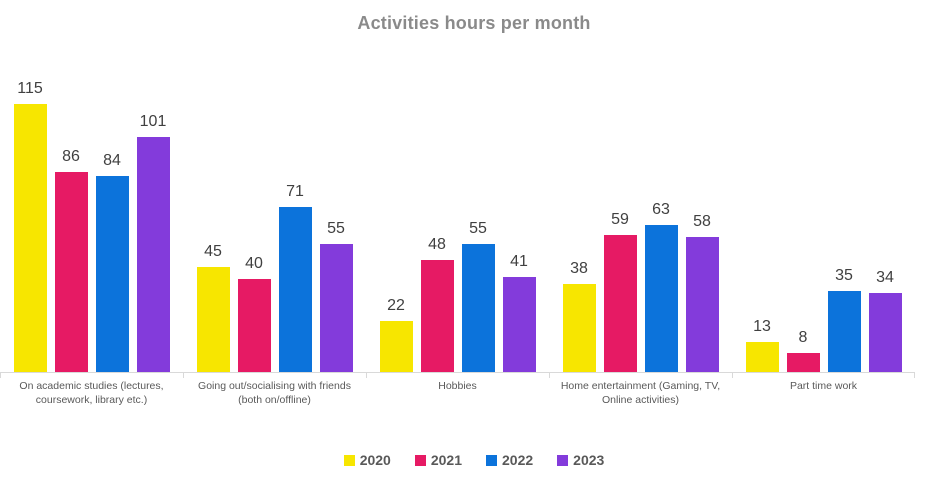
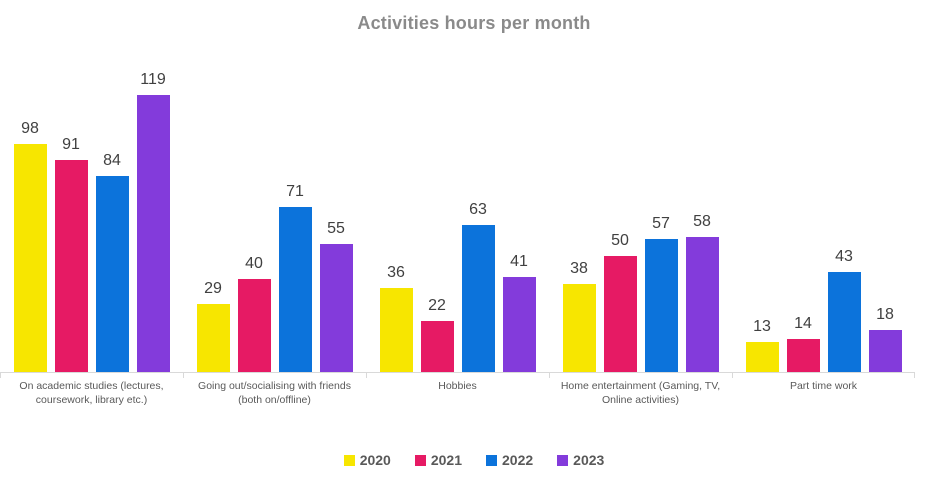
2020/On academic studies (lectures, coursework, library etc.): 115 -> 98
2021/On academic studies (lectures, coursework, library etc.): 86 -> 91
2023/On academic studies (lectures, coursework, library etc.): 101 -> 119
2020/Going out/socialising with friends (both on/offline): 45 -> 29
2020/Hobbies: 22 -> 36
2021/Hobbies: 48 -> 22
2022/Hobbies: 55 -> 63
2021/Home entertainment (Gaming, TV, Online activities): 59 -> 50
2022/Home entertainment (Gaming, TV, Online activities): 63 -> 57
2021/Part time work: 8 -> 14
2022/Part time work: 35 -> 43
2023/Part time work: 34 -> 18
